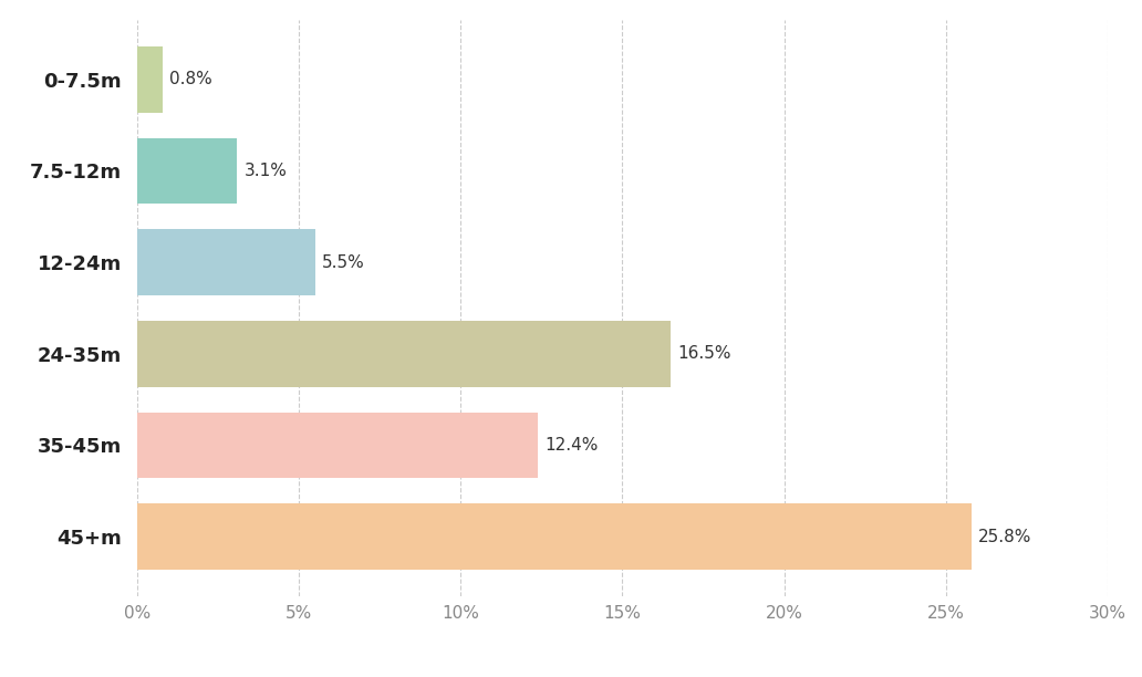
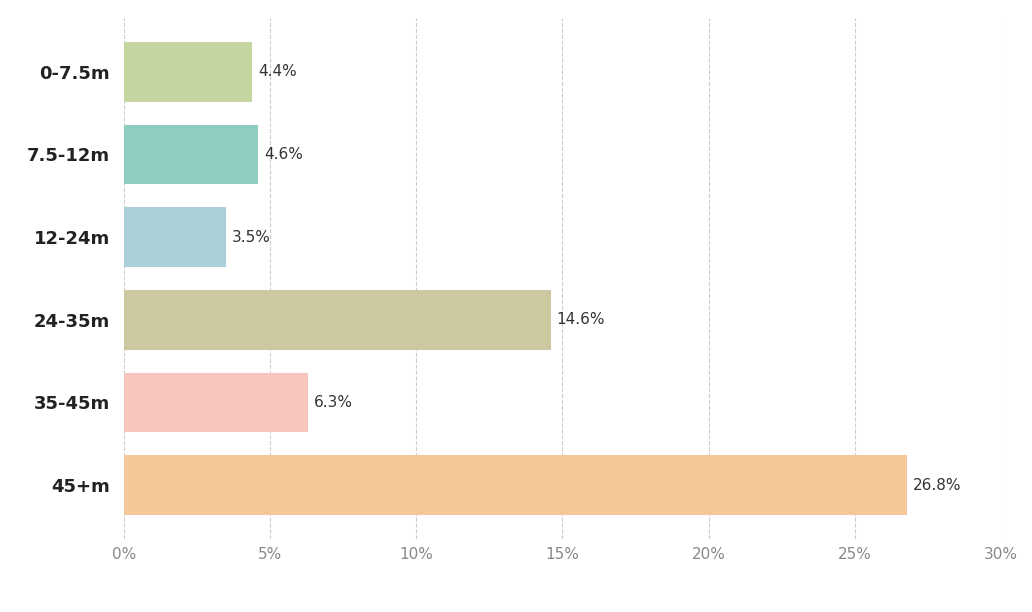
0-7.5m: 0.8% -> 4.4%
7.5-12m: 3.1% -> 4.6%
12-24m: 5.5% -> 3.5%
24-35m: 16.5% -> 14.6%
35-45m: 12.4% -> 6.3%
45+m: 25.8% -> 26.8%
